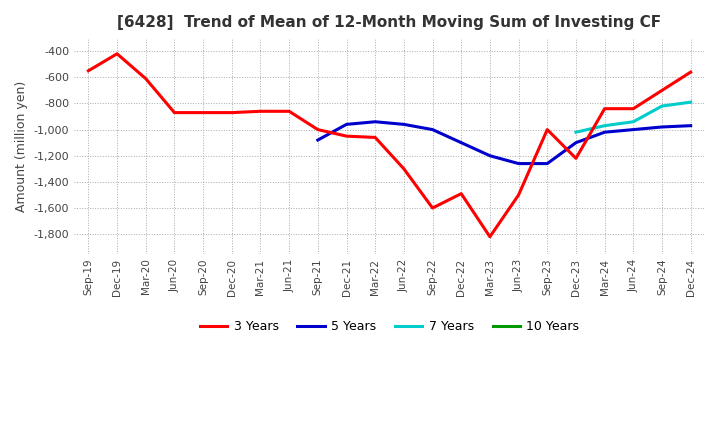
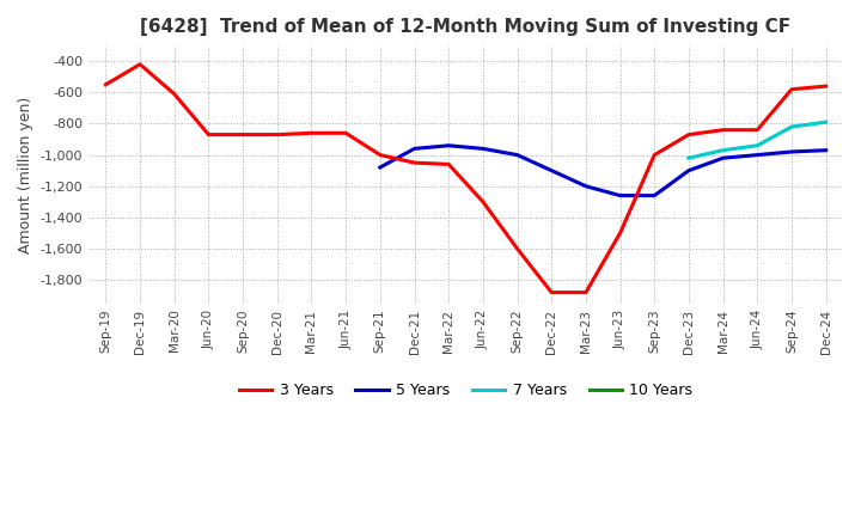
3 Years/Dec-22: -1,490 -> -1,880
3 Years/Mar-23: -1,820 -> -1,880
3 Years/Dec-23: -1,220 -> -870
3 Years/Sep-24: -700 -> -580
